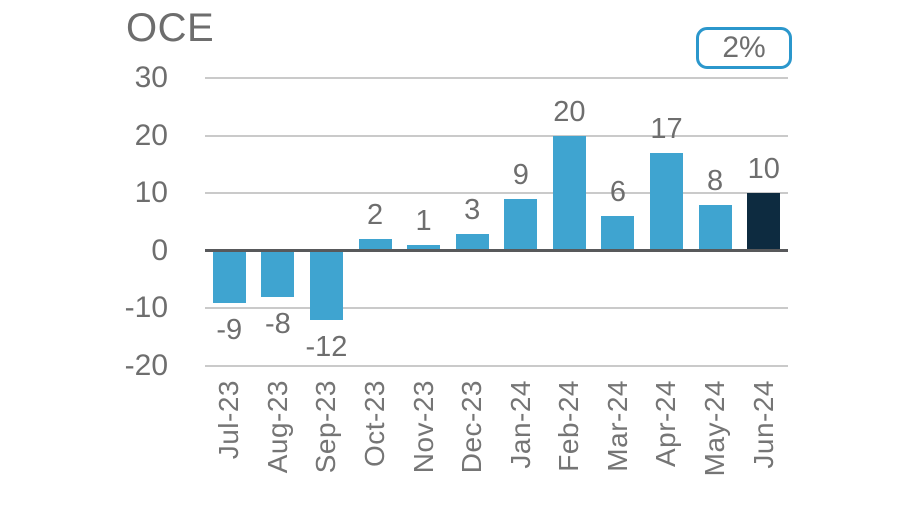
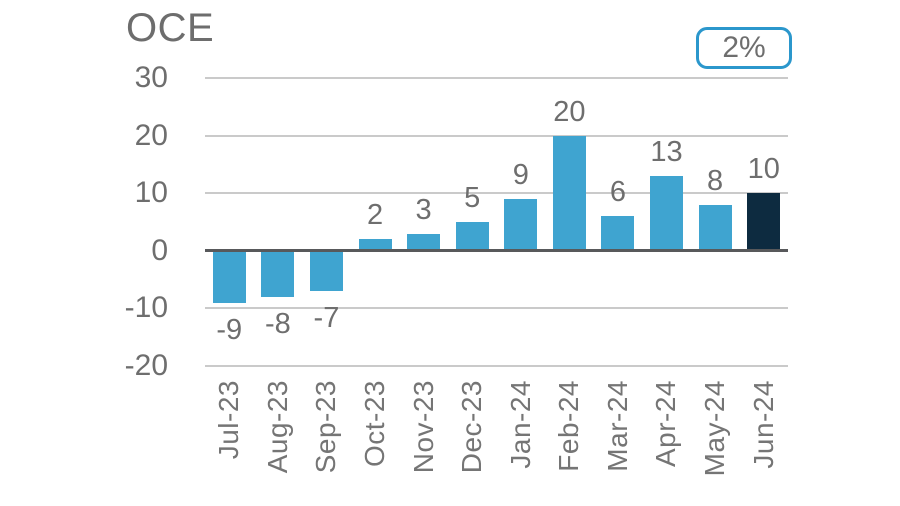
Sep-23: -12 -> -7
Nov-23: 1 -> 3
Dec-23: 3 -> 5
Apr-24: 17 -> 13
